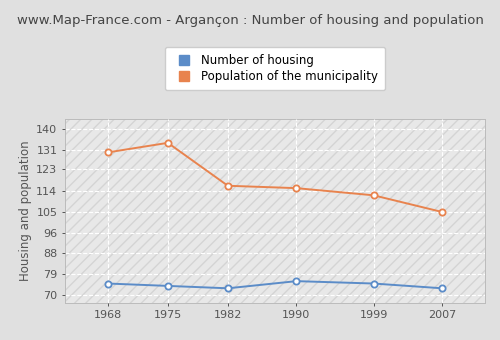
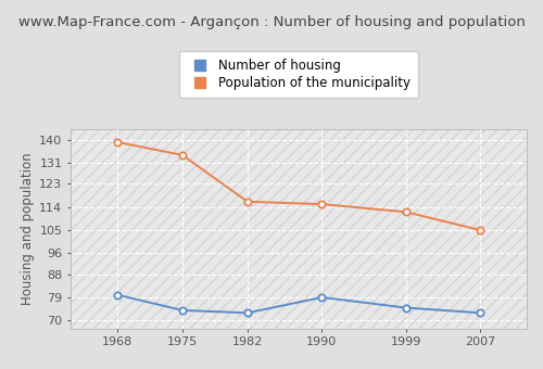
Number of housing/1968: 75 -> 80
Population of the municipality/1968: 130 -> 139
Number of housing/1990: 76 -> 79
